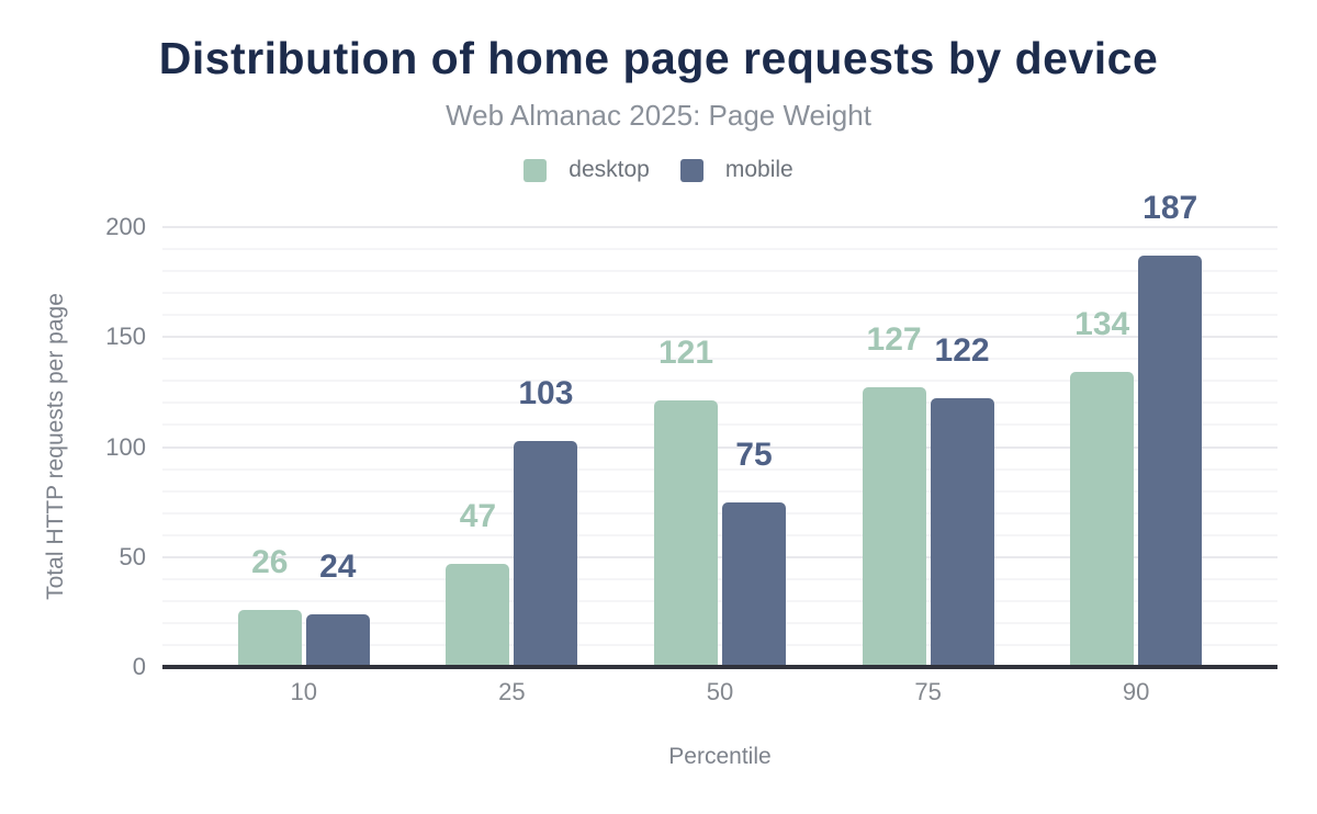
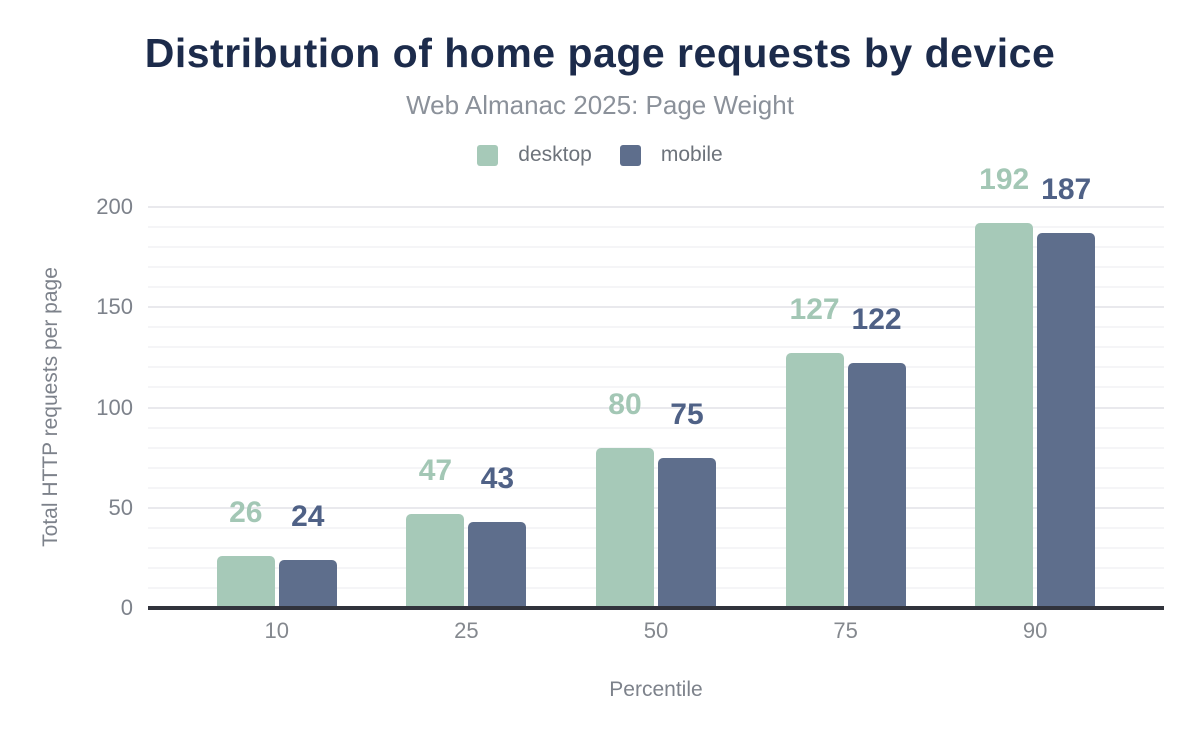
mobile/25: 103 -> 43
desktop/50: 121 -> 80
desktop/90: 134 -> 192
